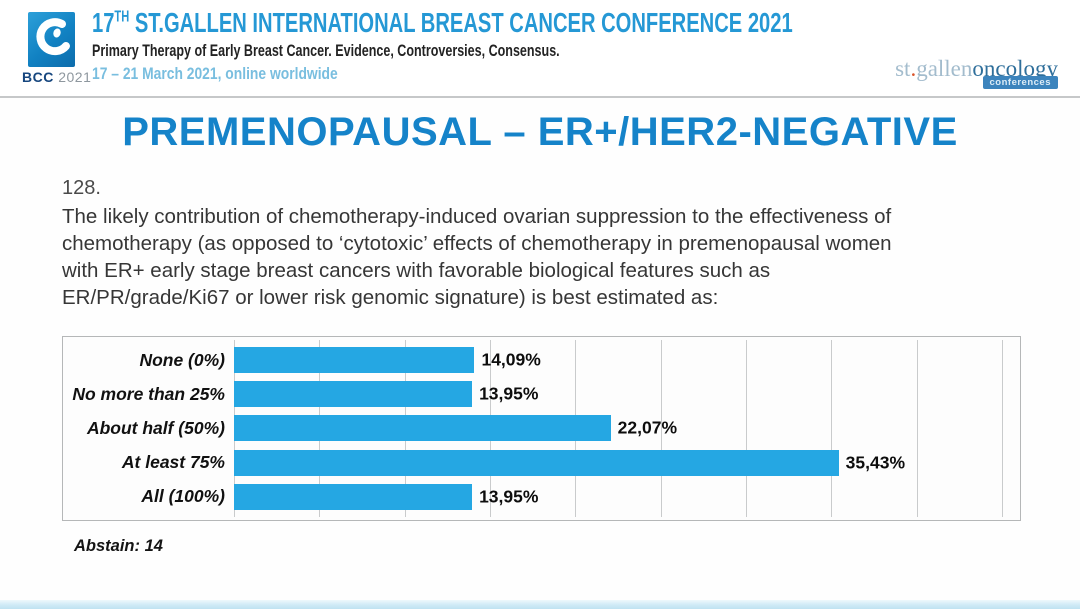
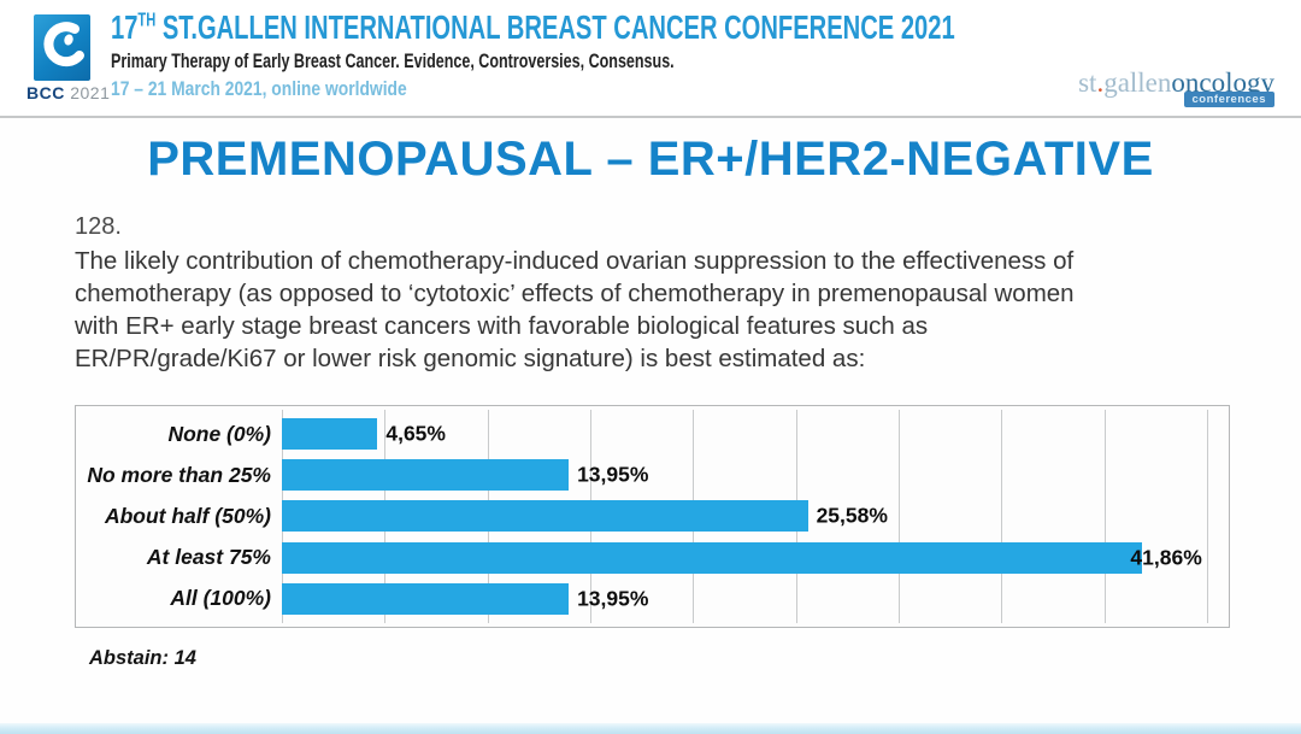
None (0%): 14,09% -> 4,65%
About half (50%): 22,07% -> 25,58%
At least 75%: 35,43% -> 41,86%
